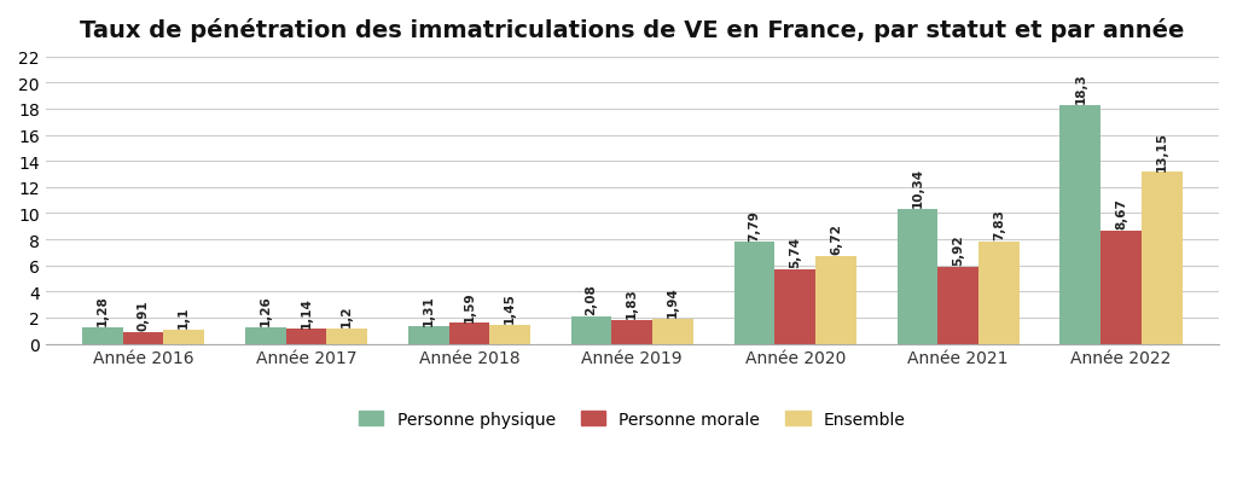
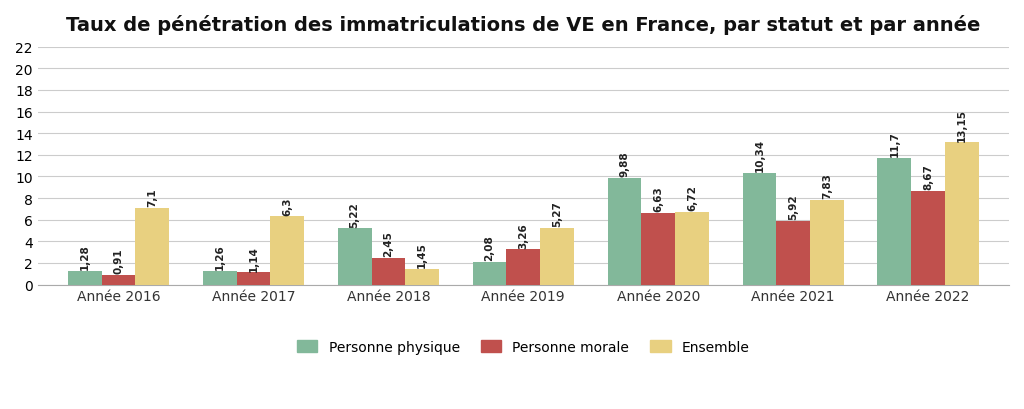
Ensemble/Année 2016: 1,1 -> 7,1
Ensemble/Année 2017: 1,2 -> 6,3
Personne physique/Année 2018: 1,31 -> 5,22
Personne morale/Année 2018: 1,59 -> 2,45
Personne morale/Année 2019: 1,83 -> 3,26
Ensemble/Année 2019: 1,94 -> 5,27
Personne physique/Année 2020: 7,79 -> 9,88
Personne morale/Année 2020: 5,74 -> 6,63
Personne physique/Année 2022: 18,3 -> 11,7
